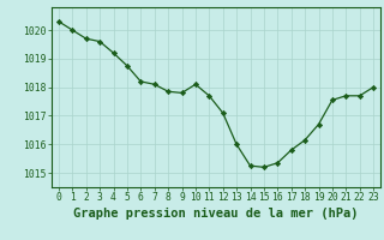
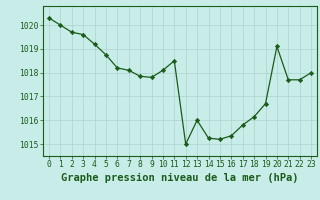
11: 1017.70 -> 1018.50
12: 1017.10 -> 1015.00
20: 1017.55 -> 1019.10
